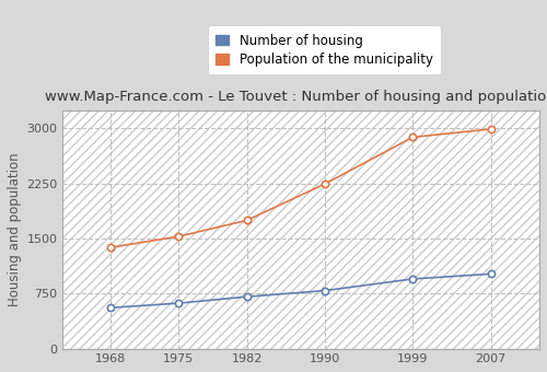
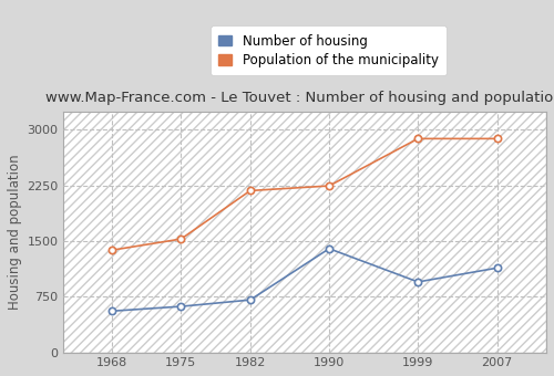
Population of the municipality/1982: 1750 -> 2180
Number of housing/1990: 790 -> 1400
Number of housing/2007: 1020 -> 1140
Population of the municipality/2007: 2990 -> 2880
